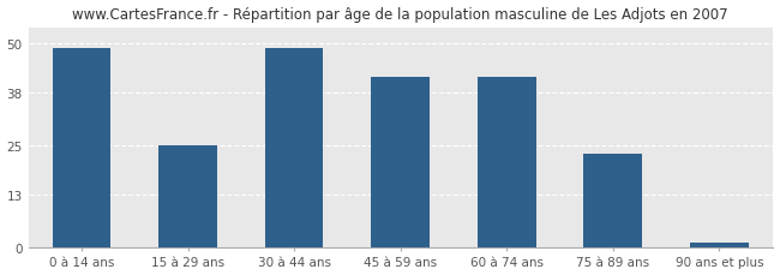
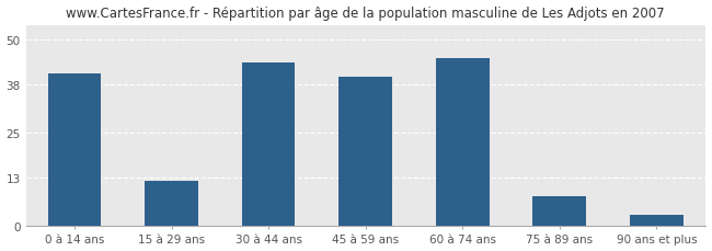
0 à 14 ans: 49 -> 41
15 à 29 ans: 25 -> 12
30 à 44 ans: 49 -> 44
45 à 59 ans: 42 -> 40
60 à 74 ans: 42 -> 45
75 à 89 ans: 23 -> 8
90 ans et plus: 1 -> 3
